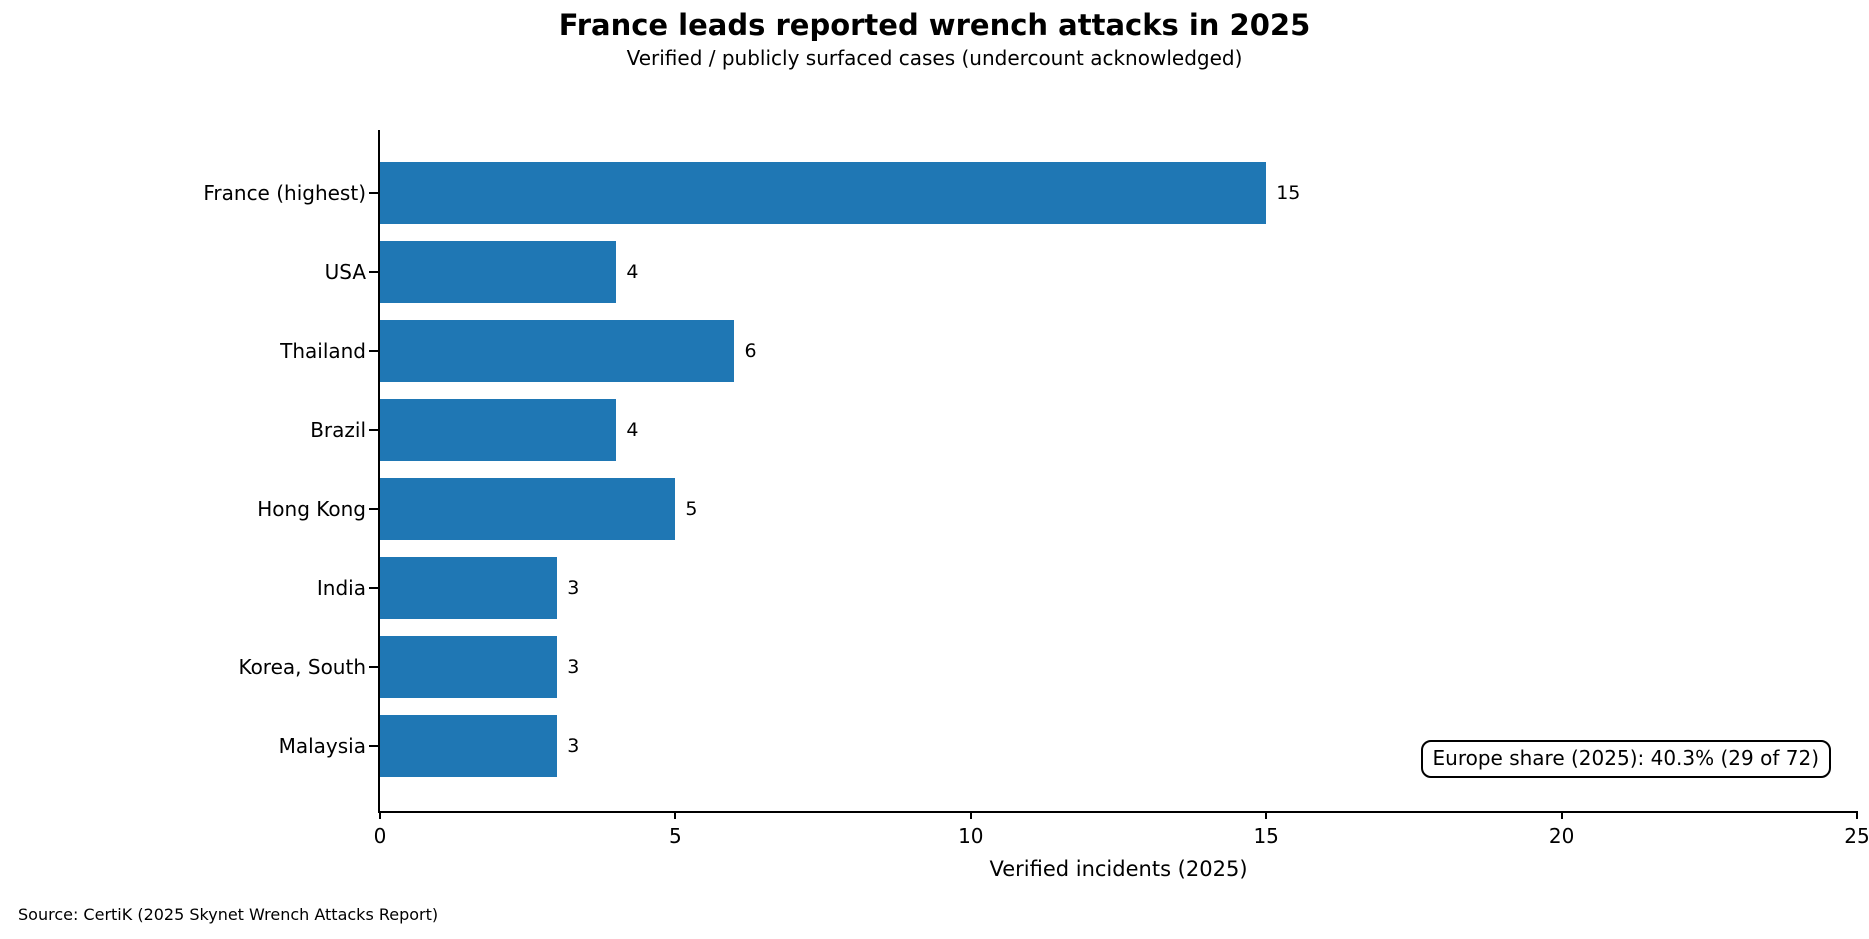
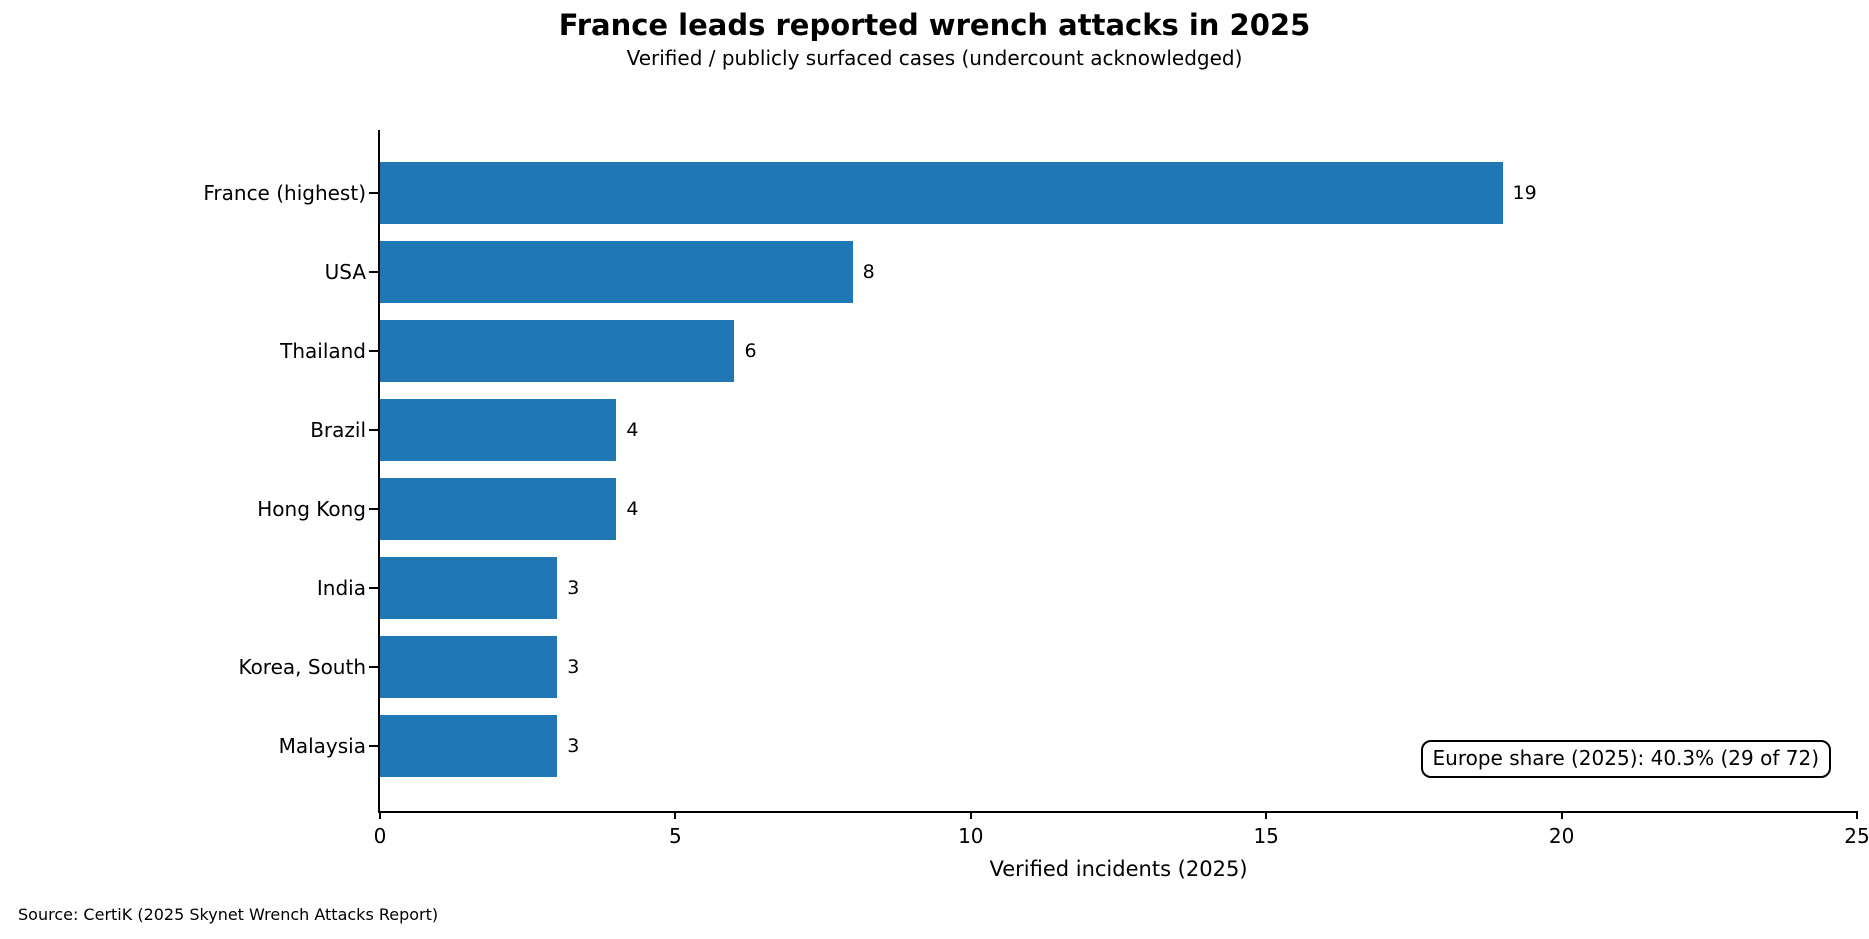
France (highest): 15 -> 19
USA: 4 -> 8
Hong Kong: 5 -> 4
